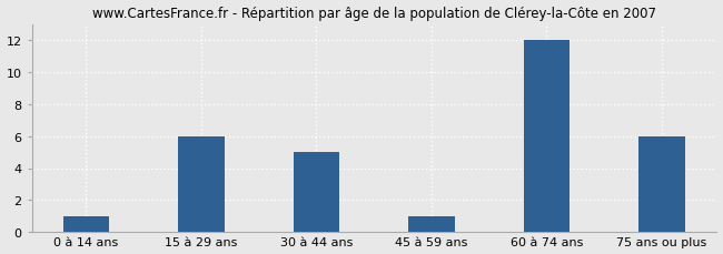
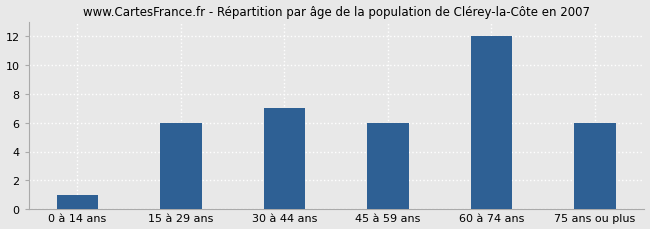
30 à 44 ans: 5 -> 7
45 à 59 ans: 1 -> 6
